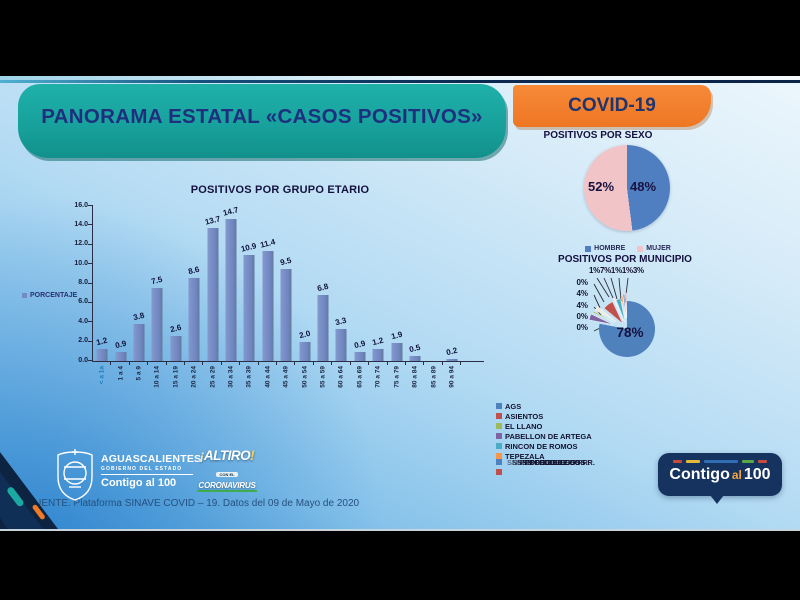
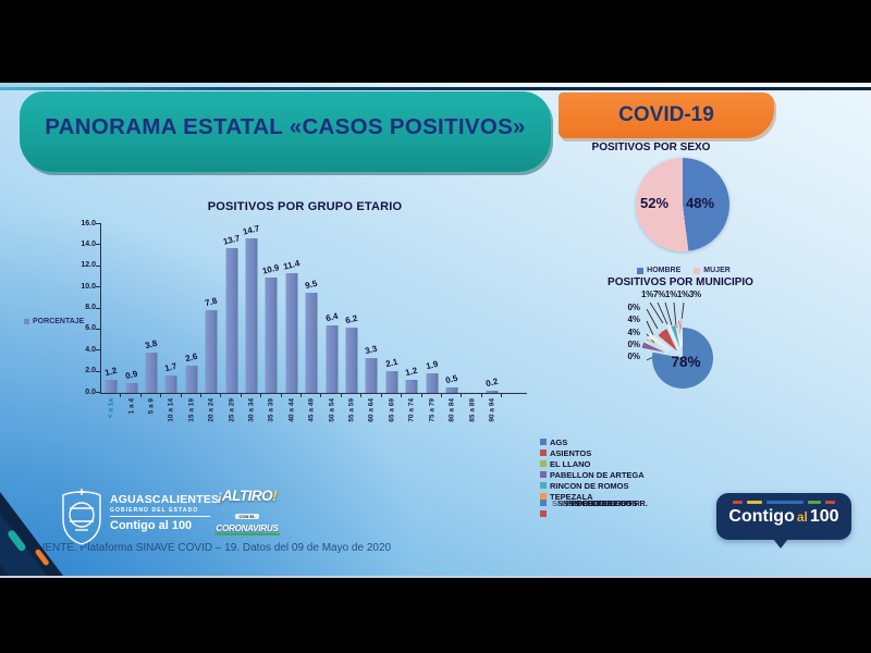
POSITIVOS POR GRUPO ETARIO/10 a 14: 7.5 -> 1.7
POSITIVOS POR GRUPO ETARIO/20 a 24: 8.6 -> 7.8
POSITIVOS POR GRUPO ETARIO/50 a 54: 2.0 -> 6.4
POSITIVOS POR GRUPO ETARIO/55 a 59: 6.8 -> 6.2
POSITIVOS POR GRUPO ETARIO/65 a 69: 0.9 -> 2.1
